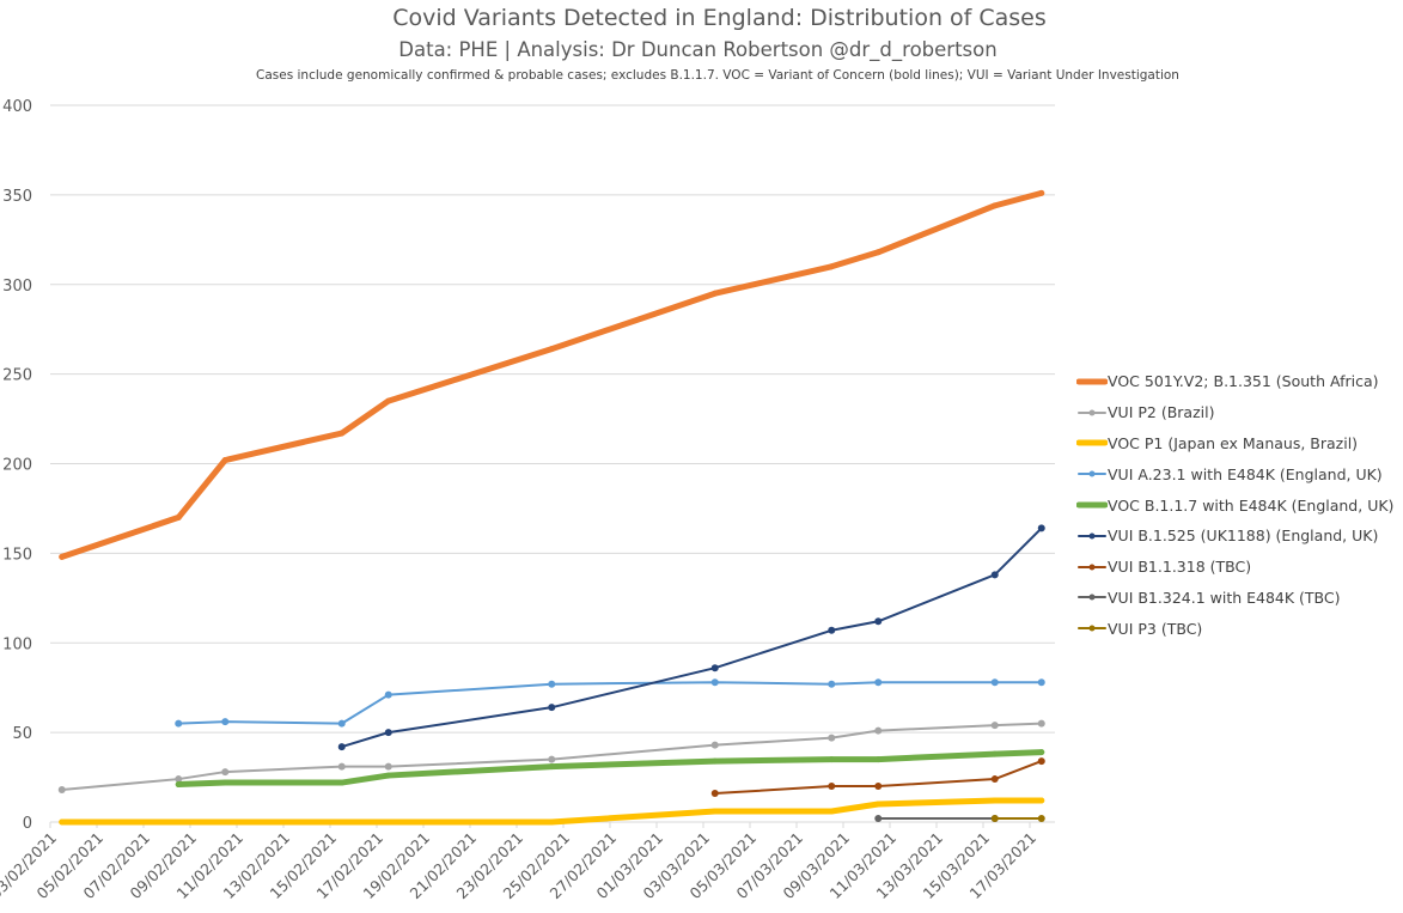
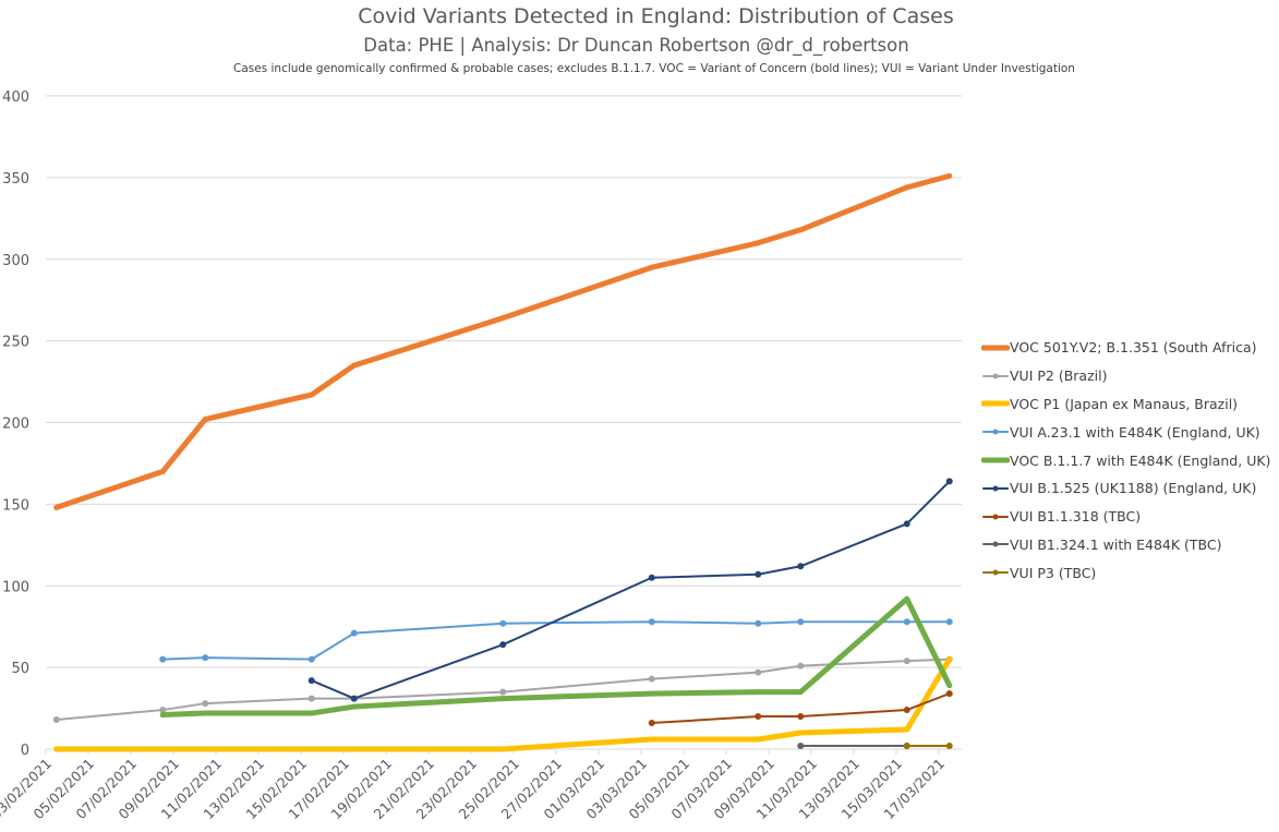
VUI B.1.525 (UK1188) (England, UK)/17/02/2021: 50 -> 31
VUI B.1.525 (UK1188) (England, UK)/03/03/2021: 86 -> 105
VOC B.1.1.7 with E484K (England, UK)/15/03/2021: 38 -> 92
VOC P1 (Japan ex Manaus, Brazil)/17/03/2021: 12 -> 55
